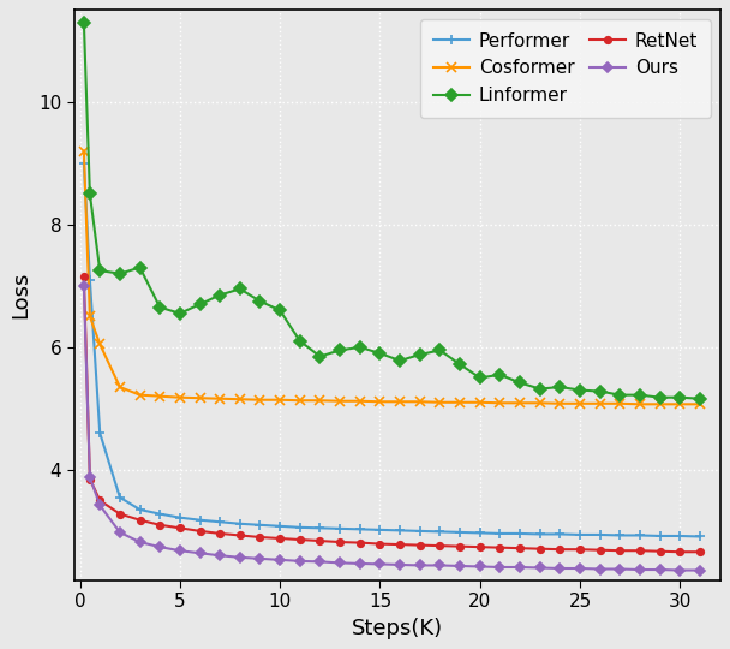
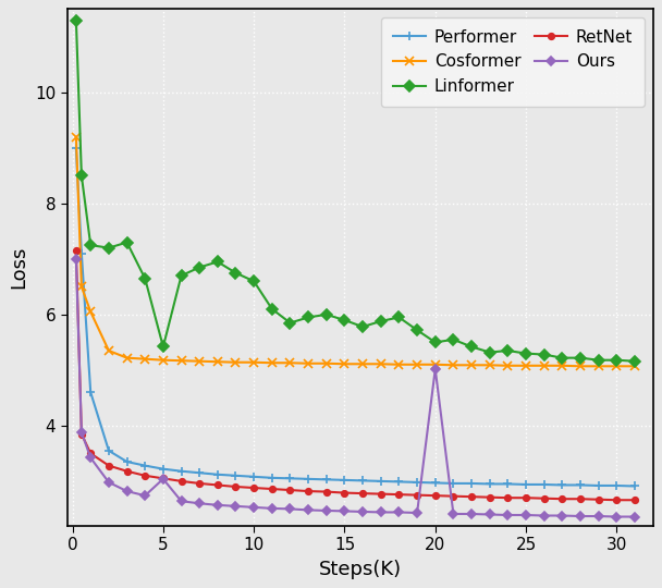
Linformer/5: 6.55 -> 5.42
Ours/5: 2.68 -> 3.04
Ours/20: 2.42 -> 5.02
